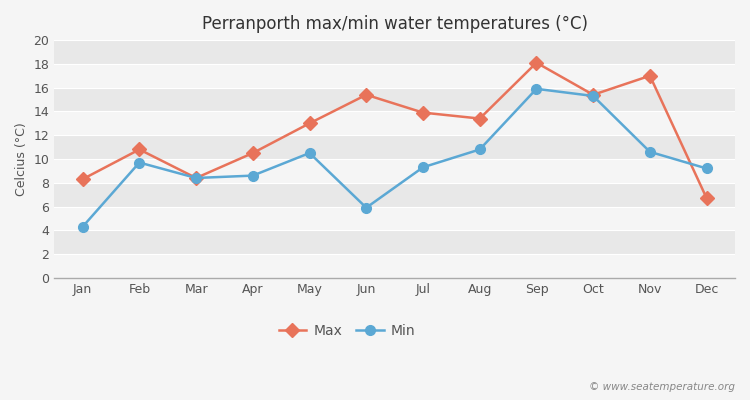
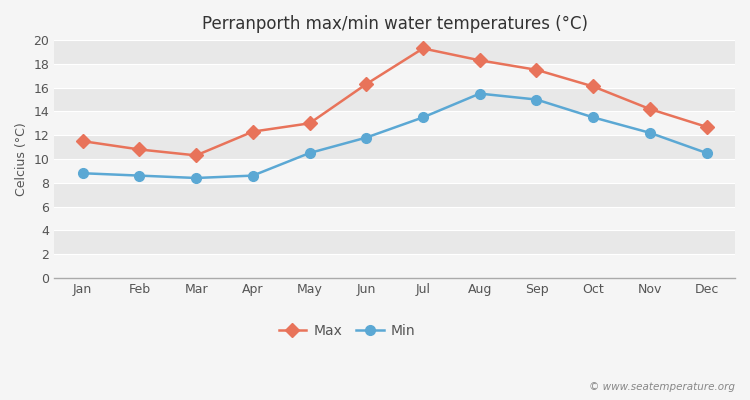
Max/Jan: 8.3 -> 11.5
Min/Jan: 4.3 -> 8.8
Min/Feb: 9.7 -> 8.6
Max/Mar: 8.4 -> 10.3
Max/Apr: 10.5 -> 12.3
Max/Jun: 15.4 -> 16.3
Min/Jun: 5.9 -> 11.8
Max/Jul: 13.9 -> 19.3
Min/Jul: 9.3 -> 13.5
Max/Aug: 13.4 -> 18.3
Min/Aug: 10.8 -> 15.5
Max/Sep: 18.1 -> 17.5
Min/Sep: 15.9 -> 15.0
Max/Oct: 15.4 -> 16.1
Min/Oct: 15.3 -> 13.5
Max/Nov: 17.0 -> 14.2
Min/Nov: 10.6 -> 12.2
Max/Dec: 6.7 -> 12.7
Min/Dec: 9.2 -> 10.5
